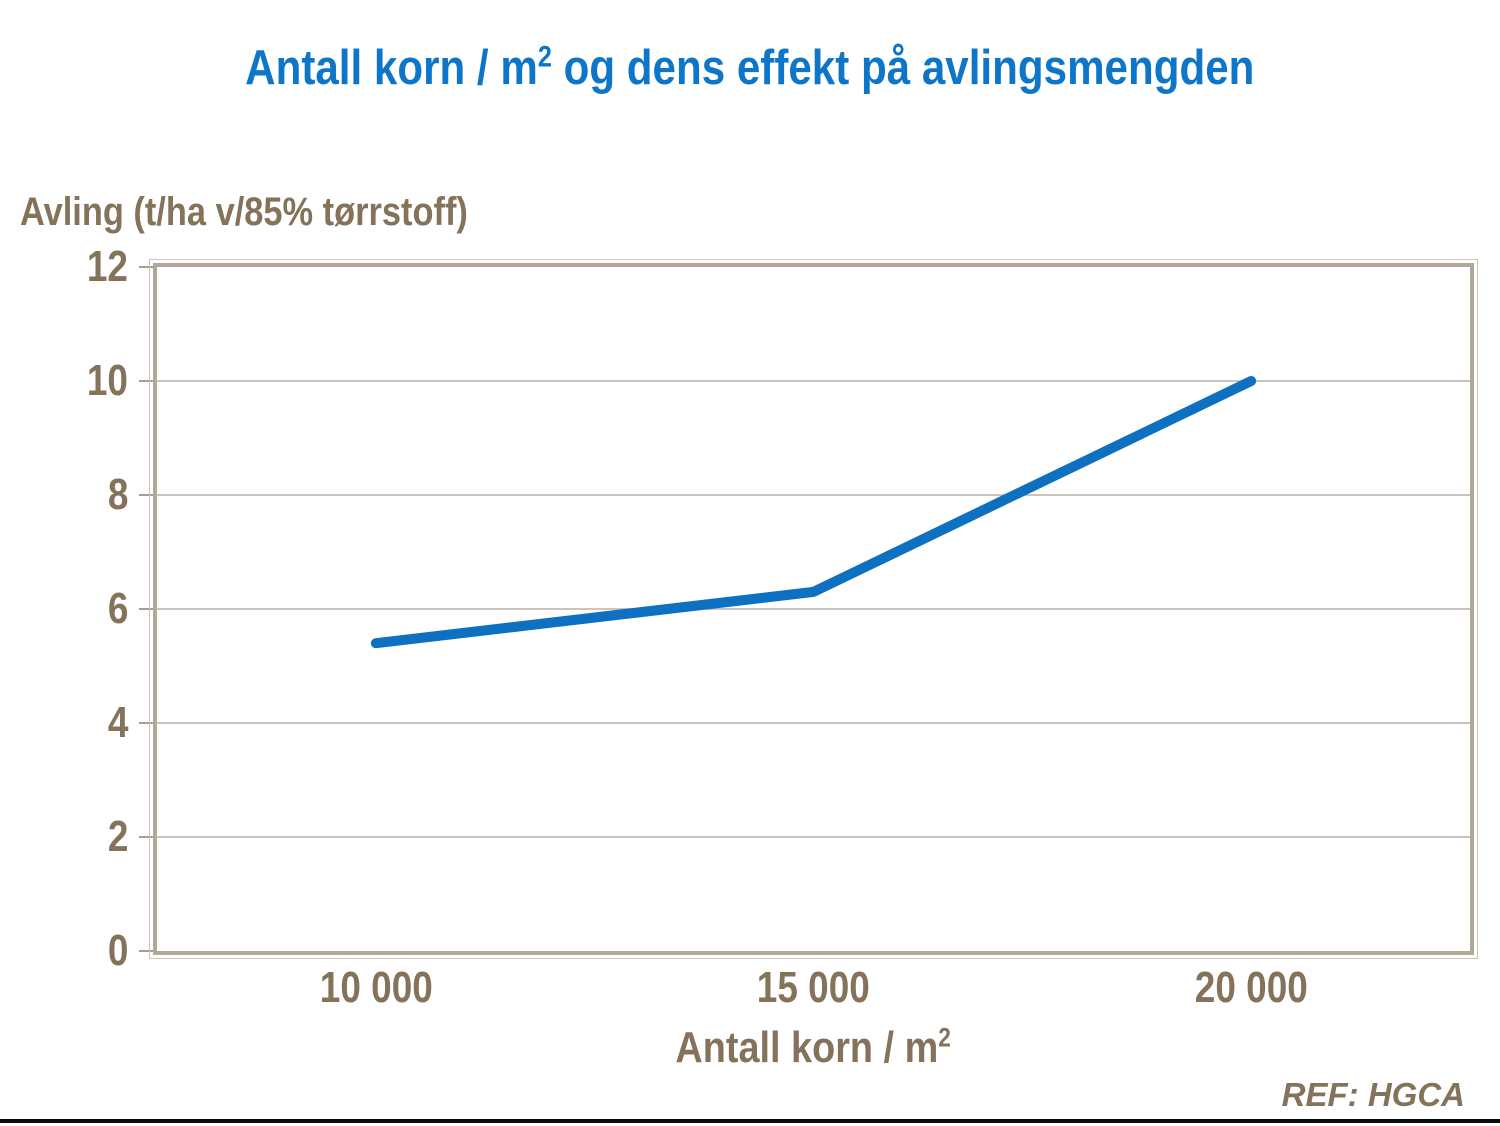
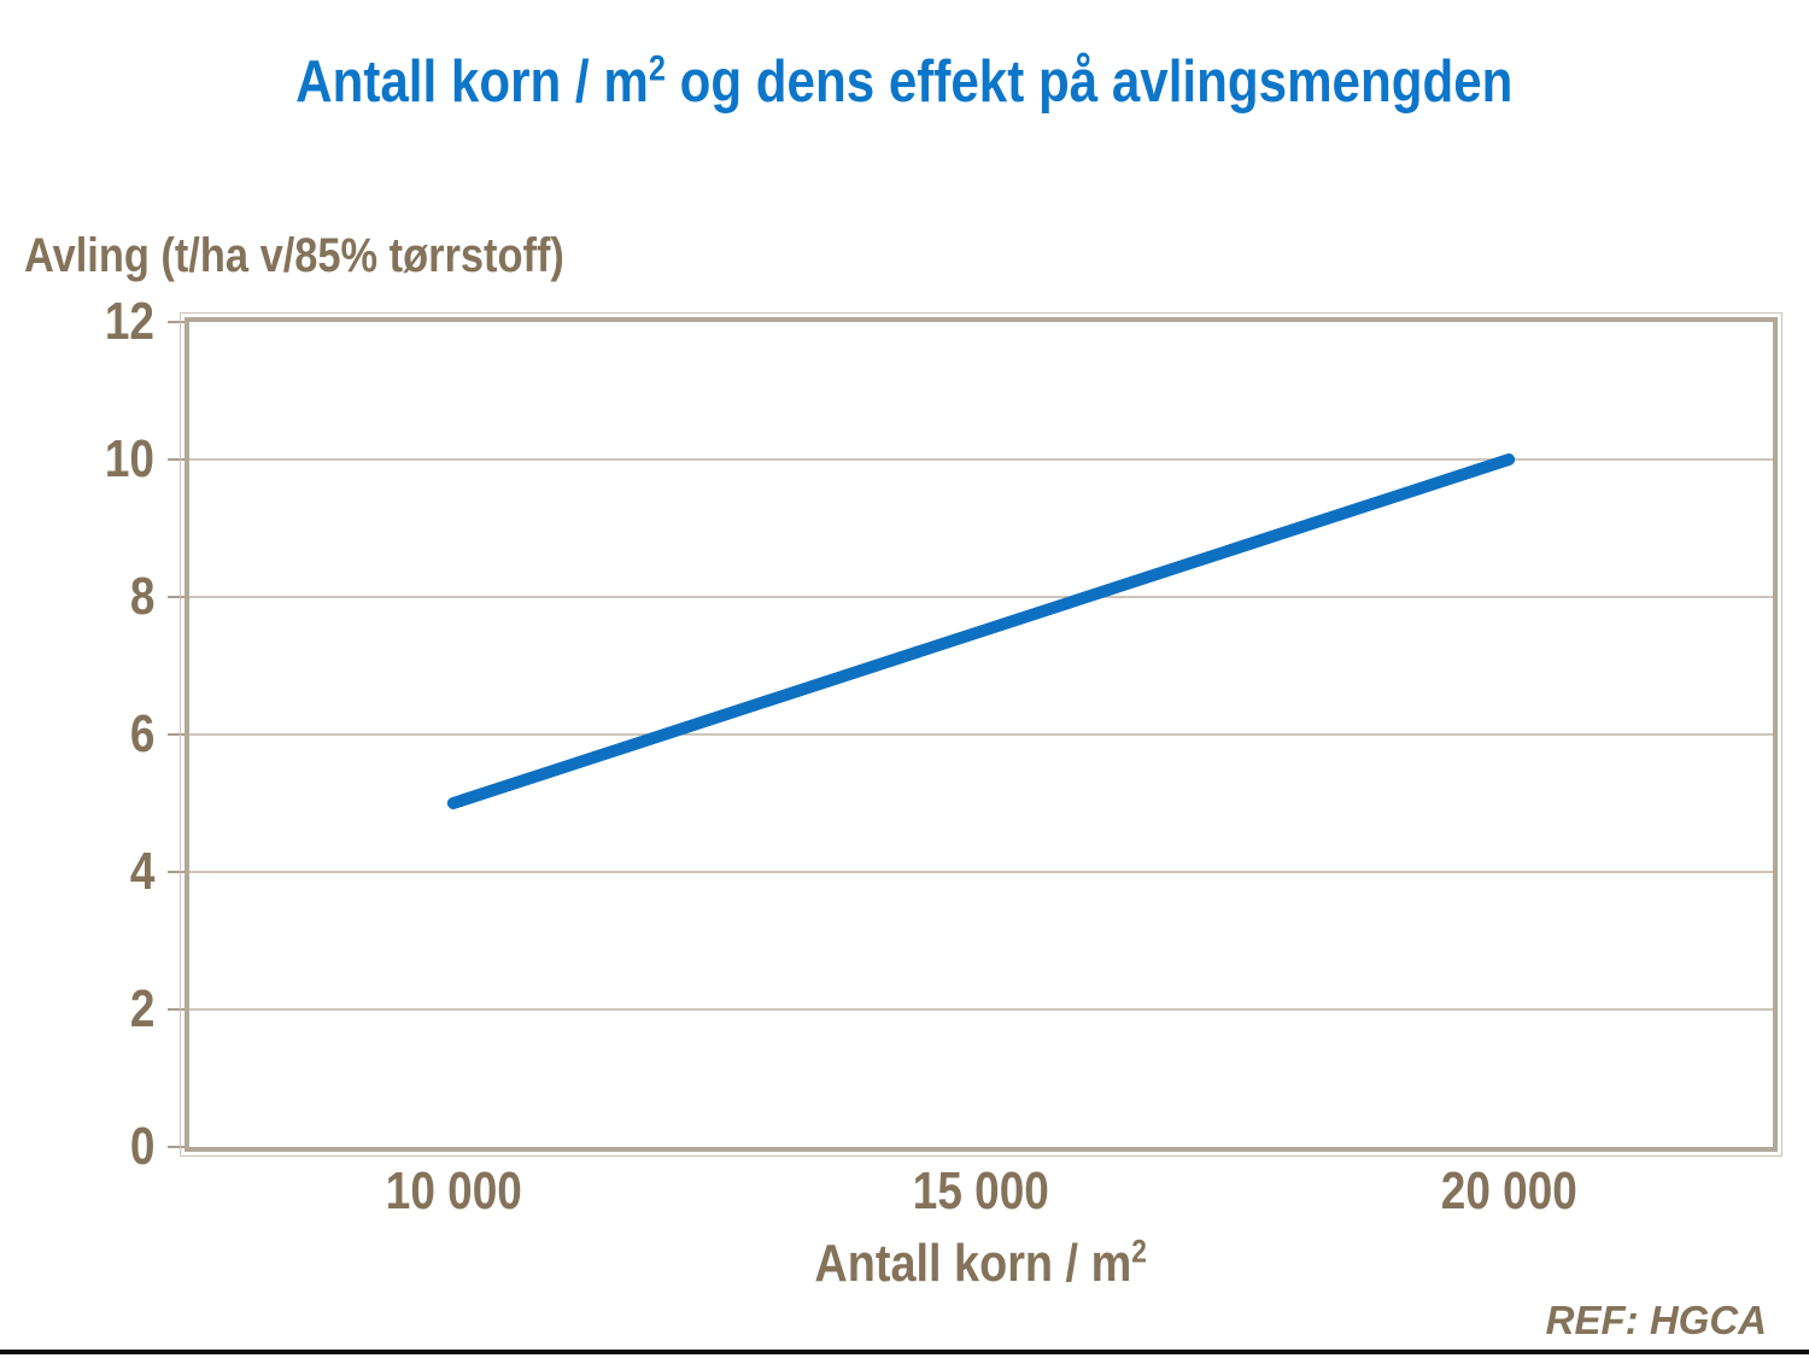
10 000: 5.4 -> 5.0
15 000: 6.3 -> 7.5
